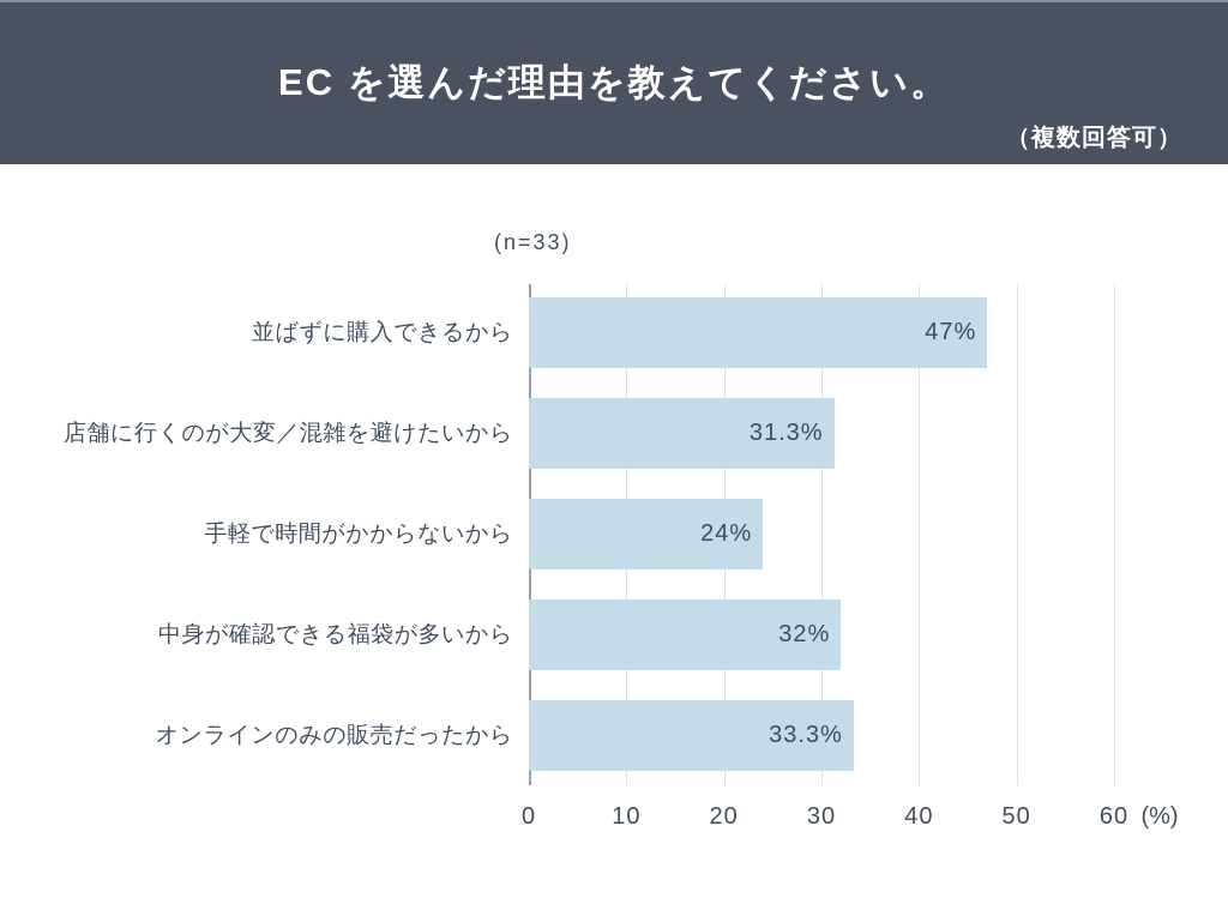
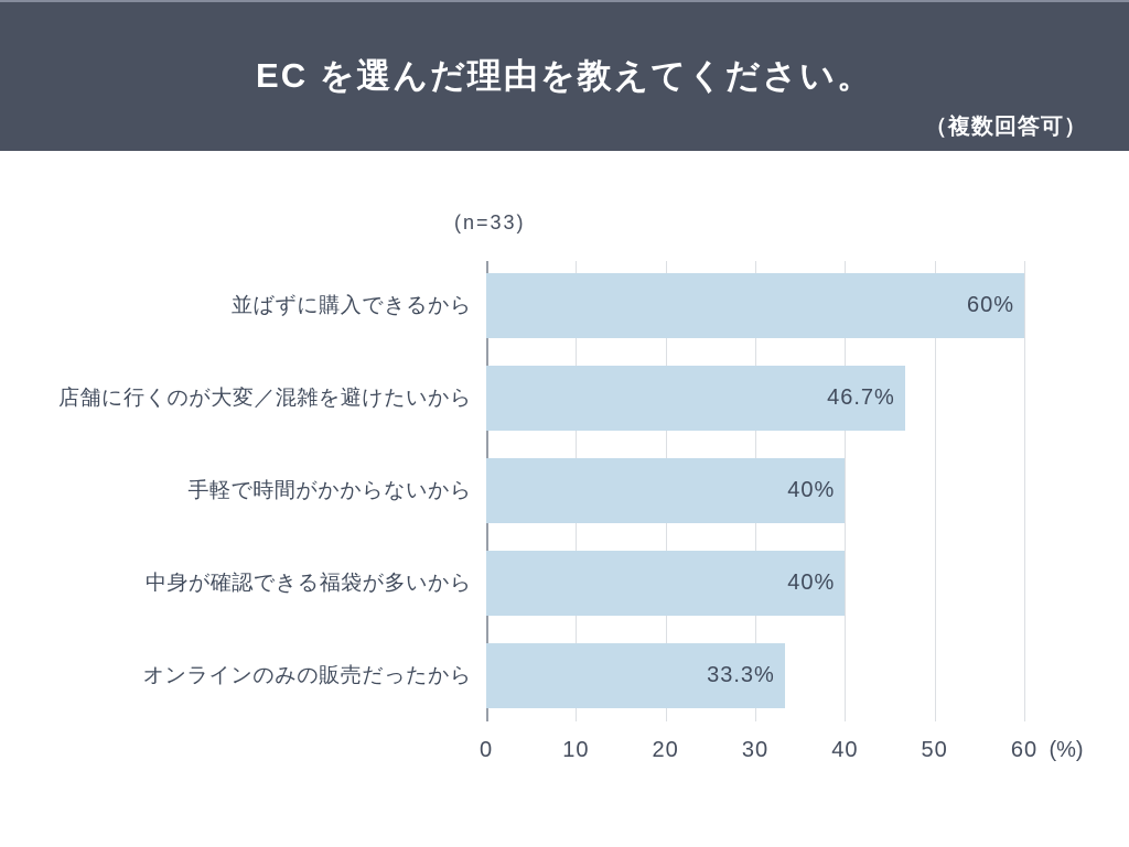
並ばずに購入できるから: 47% -> 60%
店舗に行くのが大変／混雑を避けたいから: 31.3% -> 46.7%
手軽で時間がかからないから: 24% -> 40%
中身が確認できる福袋が多いから: 32% -> 40%
